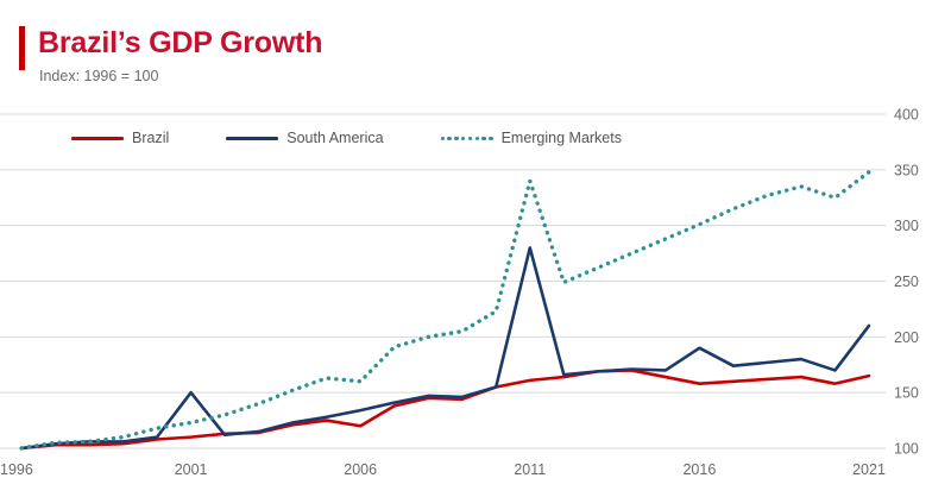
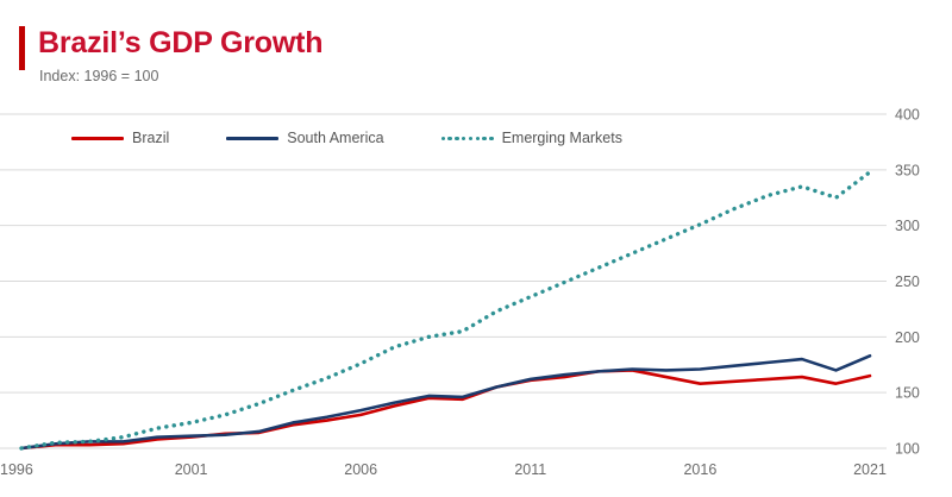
South America/2001: 150 -> 110
Brazil/2006: 120 -> 130
Emerging Markets/2006: 160 -> 180
South America/2011: 280 -> 160
Emerging Markets/2011: 340 -> 240
South America/2016: 190 -> 170
South America/2021: 210 -> 180
